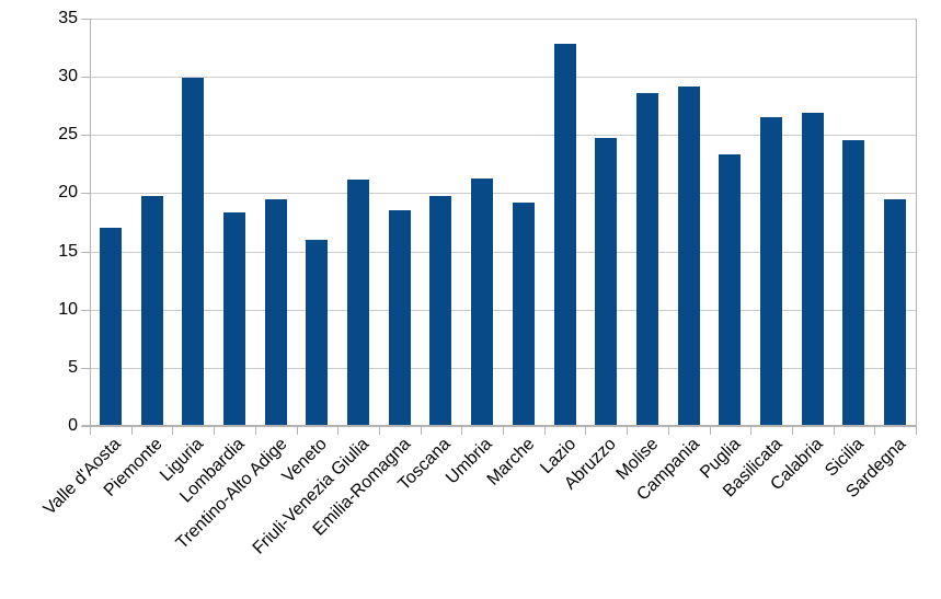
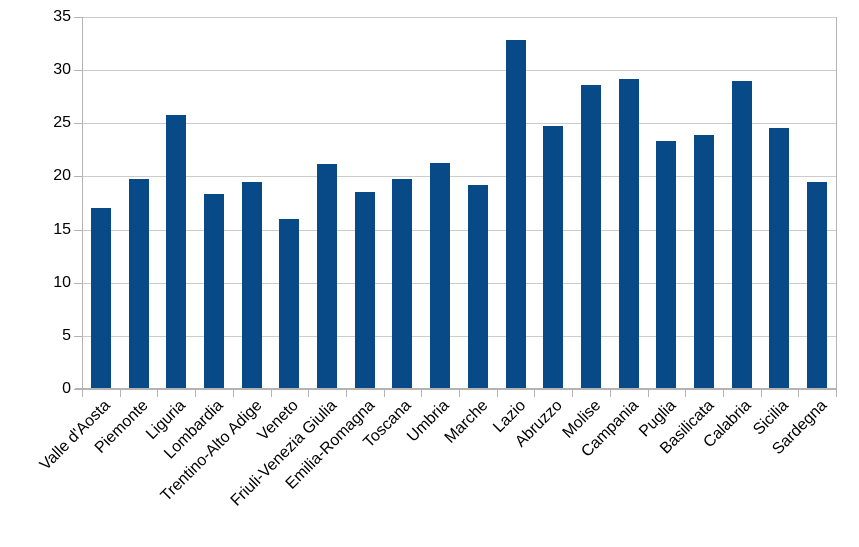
Liguria: 29.9 -> 25.8
Basilicata: 26.5 -> 23.9
Calabria: 26.9 -> 29.0
